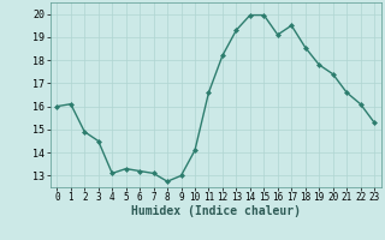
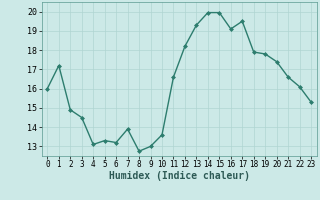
1: 16.1 -> 17.2
7: 13.1 -> 13.9
10: 14.1 -> 13.6
18: 18.6 -> 17.9
